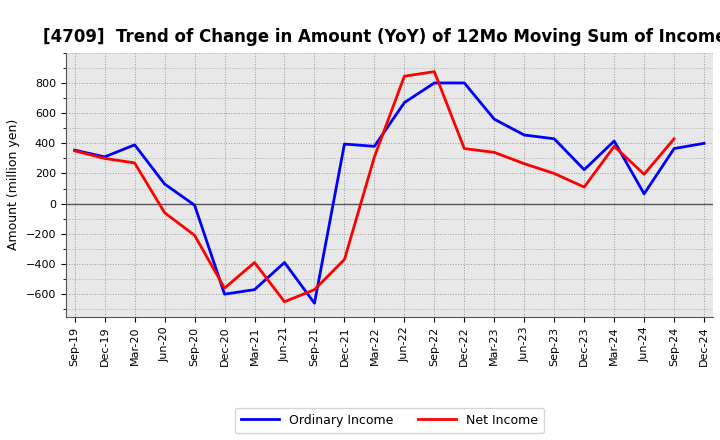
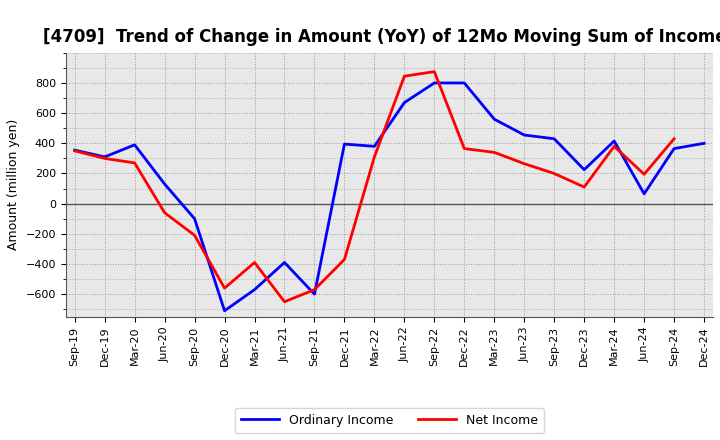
Ordinary Income/Sep-20: -10 -> -100
Ordinary Income/Dec-20: -600 -> -710
Ordinary Income/Sep-21: -660 -> -600
